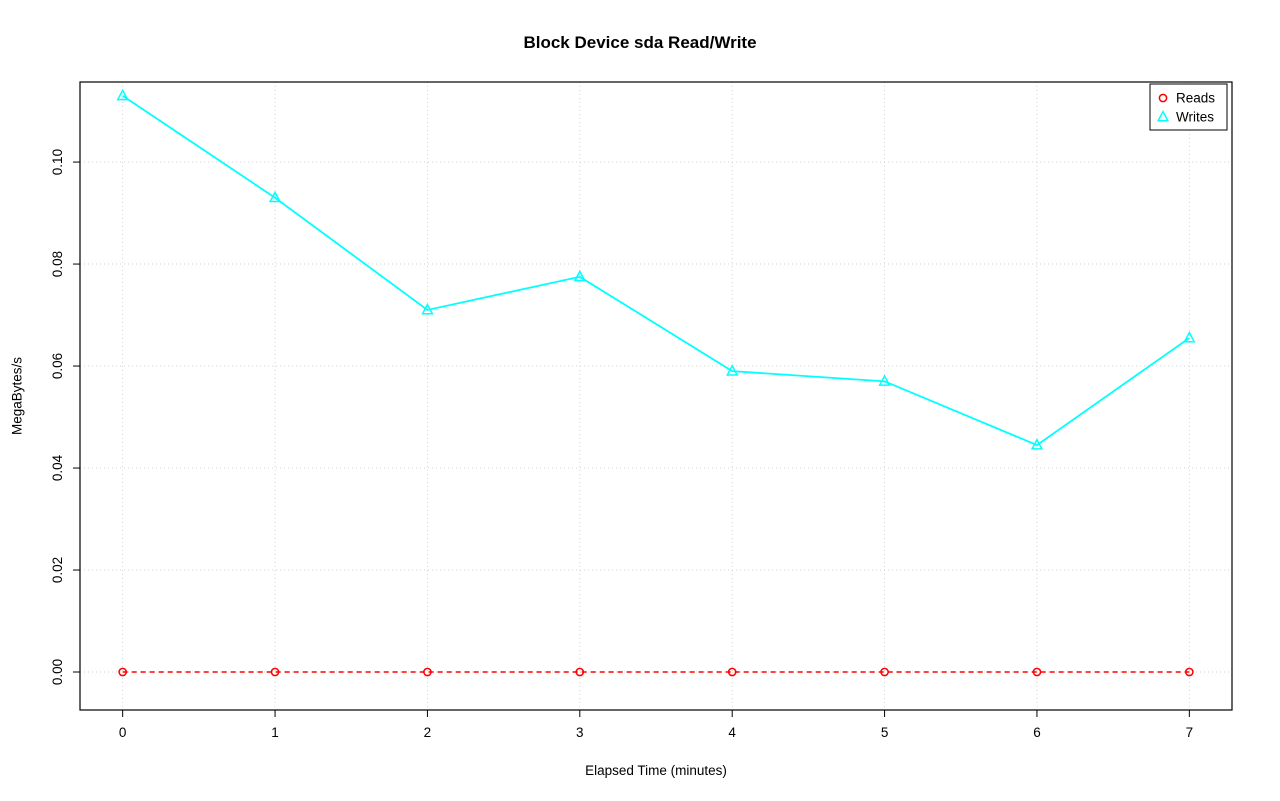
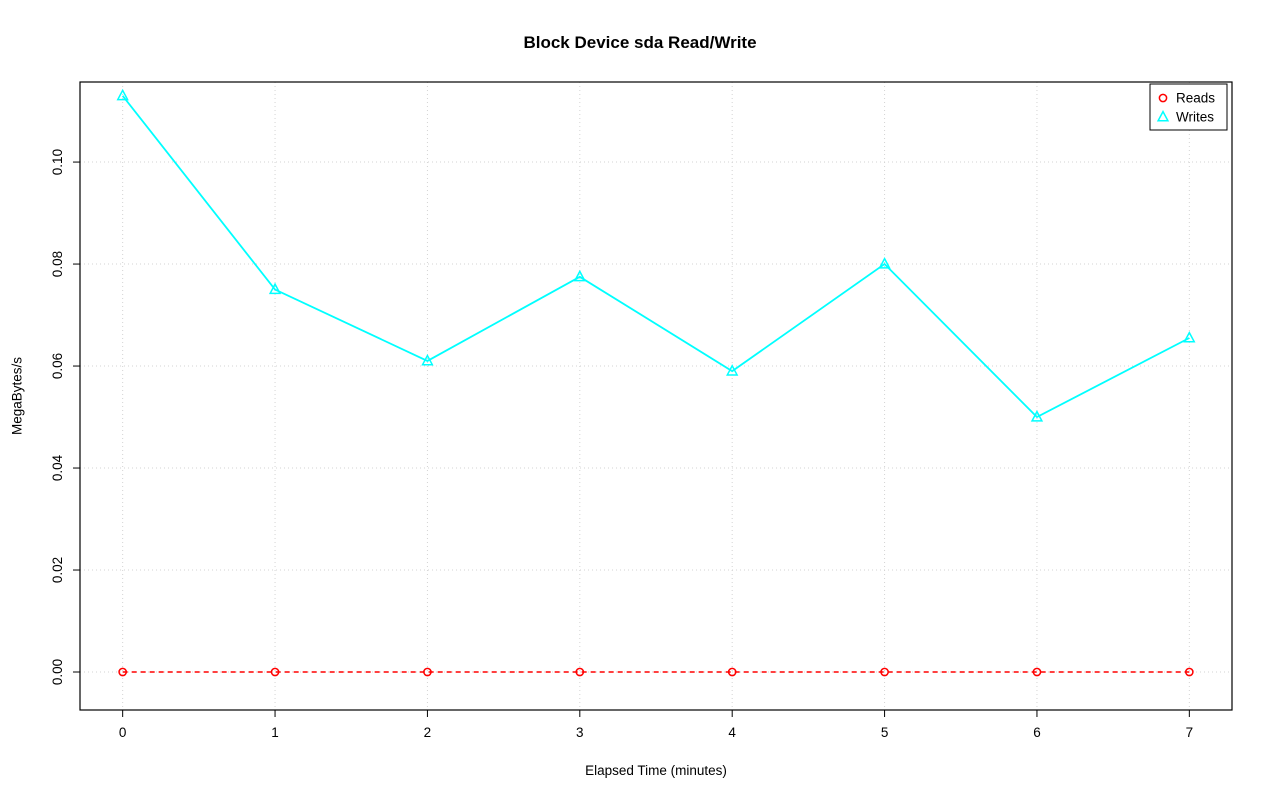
Writes/1: 0.093 -> 0.075
Writes/2: 0.071 -> 0.061
Writes/5: 0.057 -> 0.080
Writes/6: 0.044 -> 0.050
